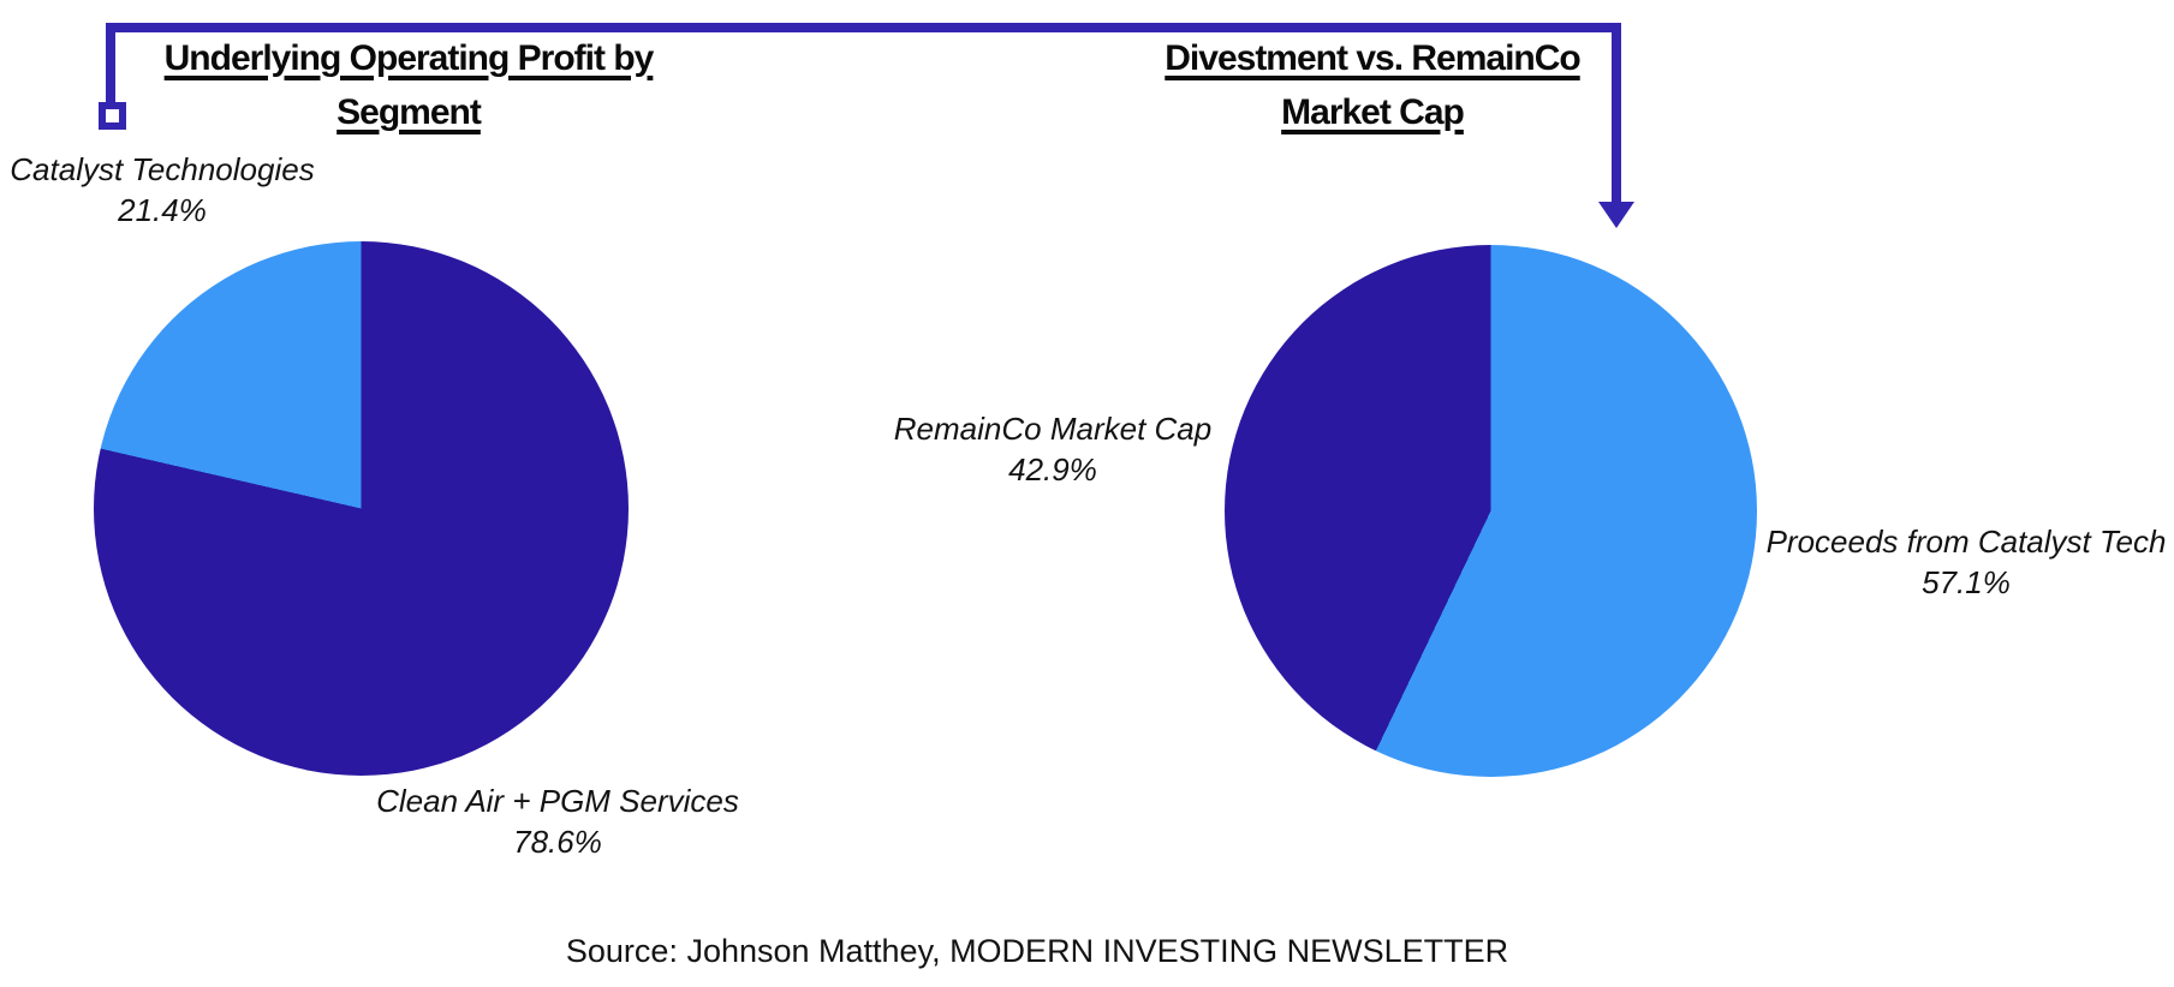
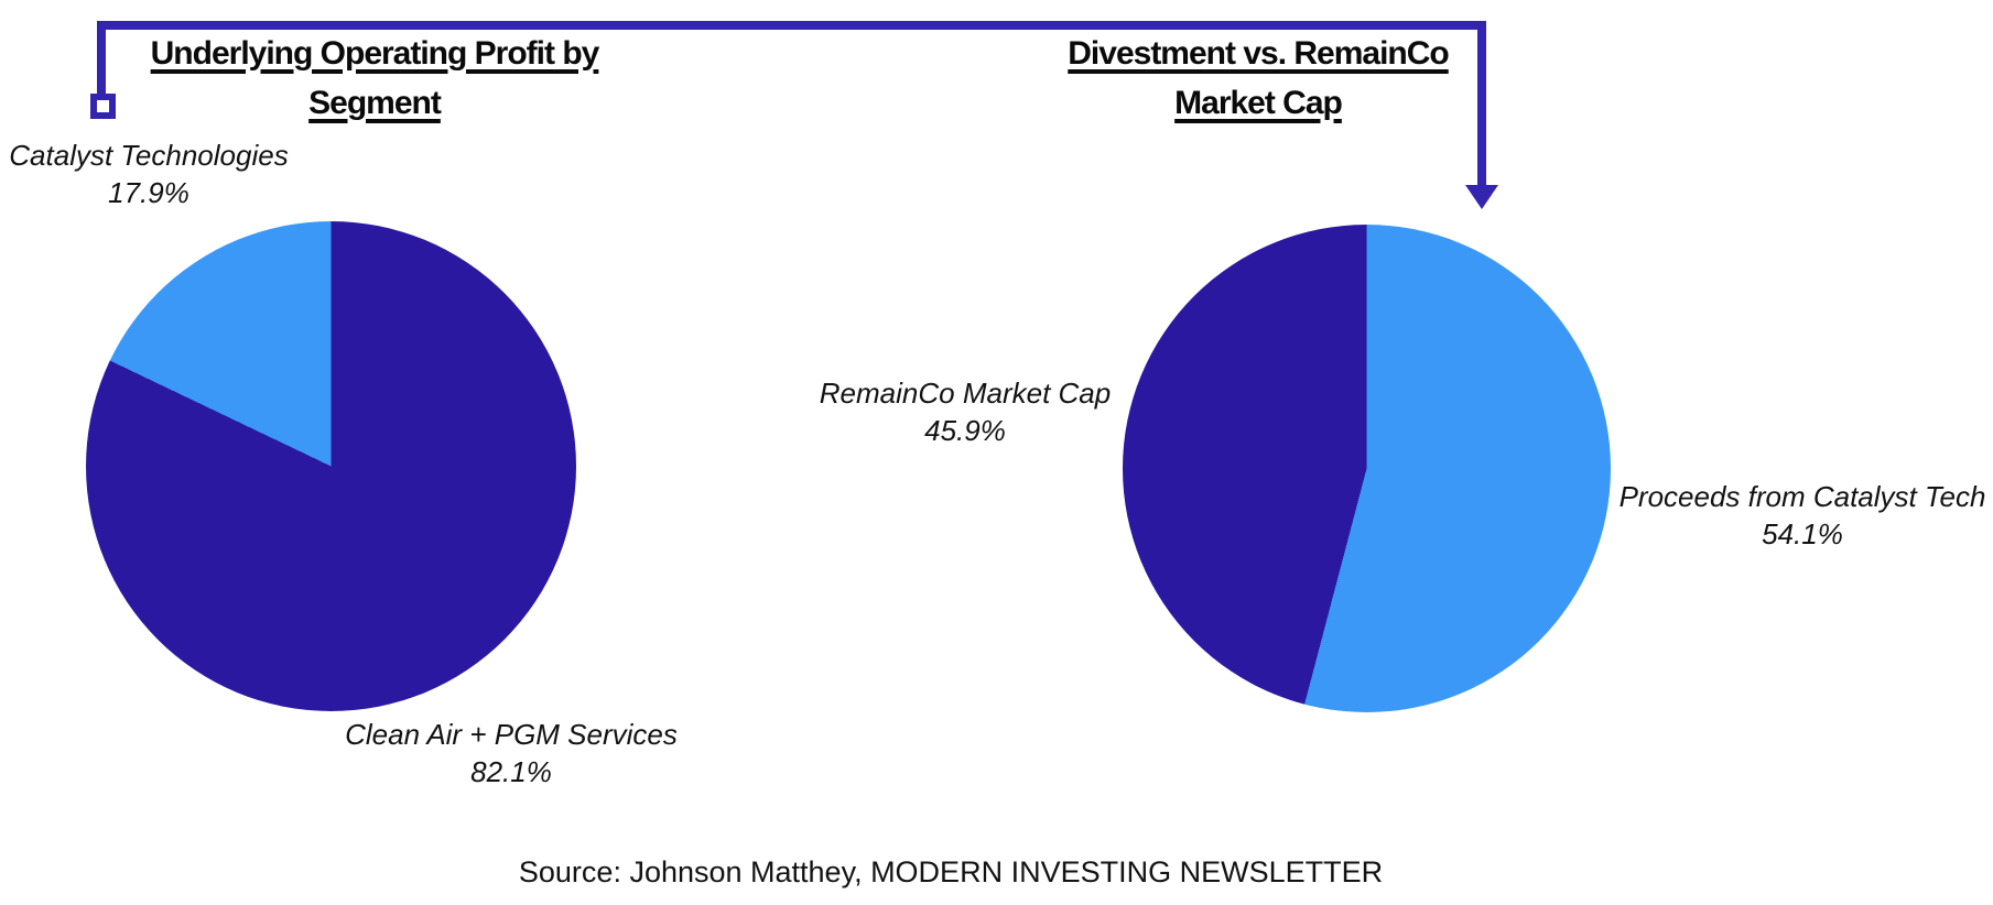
Underlying Operating Profit by Segment/Clean Air + PGM Services: 78.6% -> 82.1%
Underlying Operating Profit by Segment/Catalyst Technologies: 21.4% -> 17.9%
Divestment vs. RemainCo Market Cap/Proceeds from Catalyst Tech: 57.1% -> 54.1%
Divestment vs. RemainCo Market Cap/RemainCo Market Cap: 42.9% -> 45.9%
